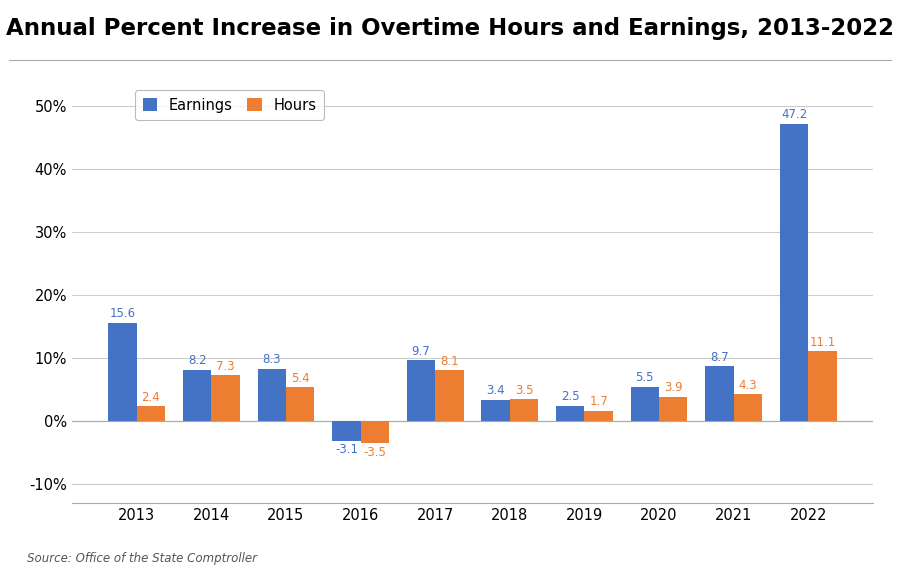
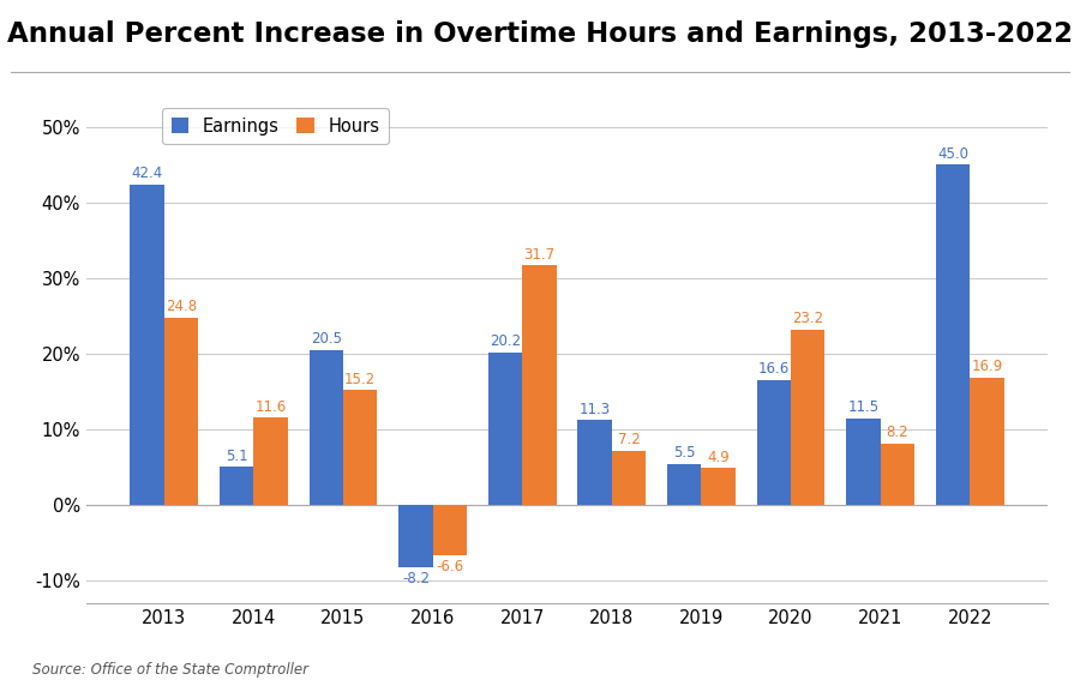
Earnings/2013: 15.6 -> 42.4
Hours/2013: 2.4 -> 24.8
Earnings/2014: 8.2 -> 5.1
Hours/2014: 7.3 -> 11.6
Earnings/2015: 8.3 -> 20.5
Hours/2015: 5.4 -> 15.2
Earnings/2016: -3.1 -> -8.2
Hours/2016: -3.5 -> -6.6
Earnings/2017: 9.7 -> 20.2
Hours/2017: 8.1 -> 31.7
Earnings/2018: 3.4 -> 11.3
Hours/2018: 3.5 -> 7.2
Earnings/2019: 2.5 -> 5.5
Hours/2019: 1.7 -> 4.9
Earnings/2020: 5.5 -> 16.6
Hours/2020: 3.9 -> 23.2
Earnings/2021: 8.7 -> 11.5
Hours/2021: 4.3 -> 8.2
Earnings/2022: 47.2 -> 45.0
Hours/2022: 11.1 -> 16.9
